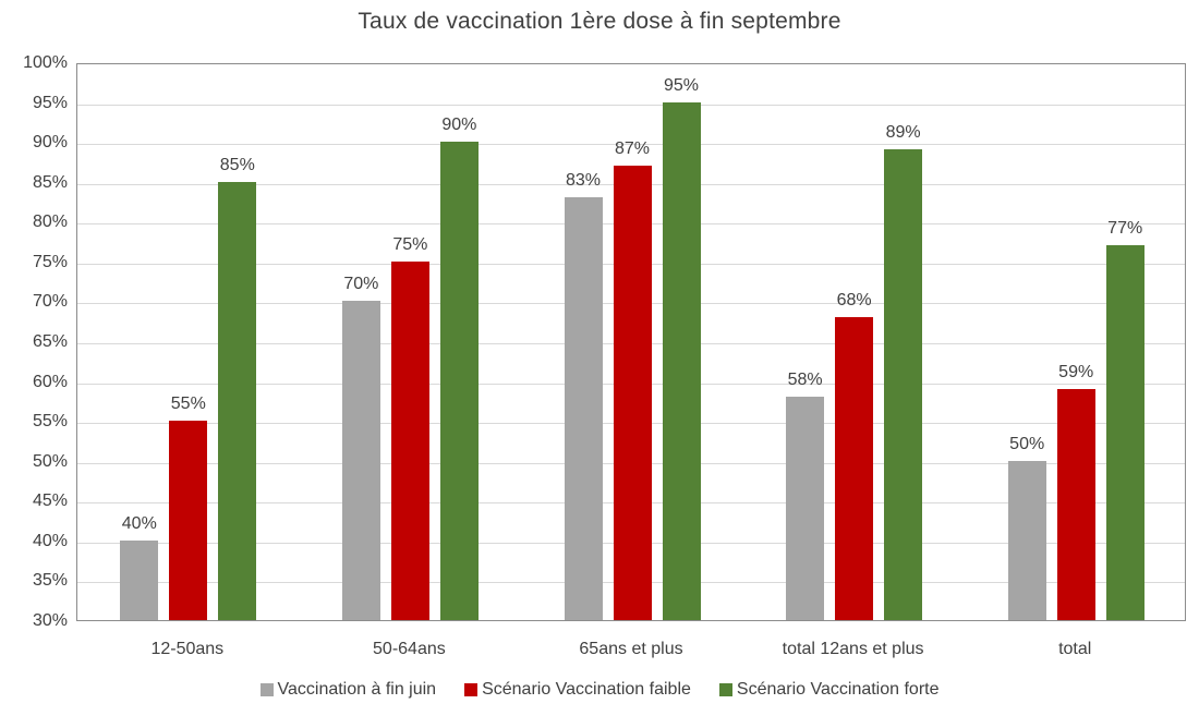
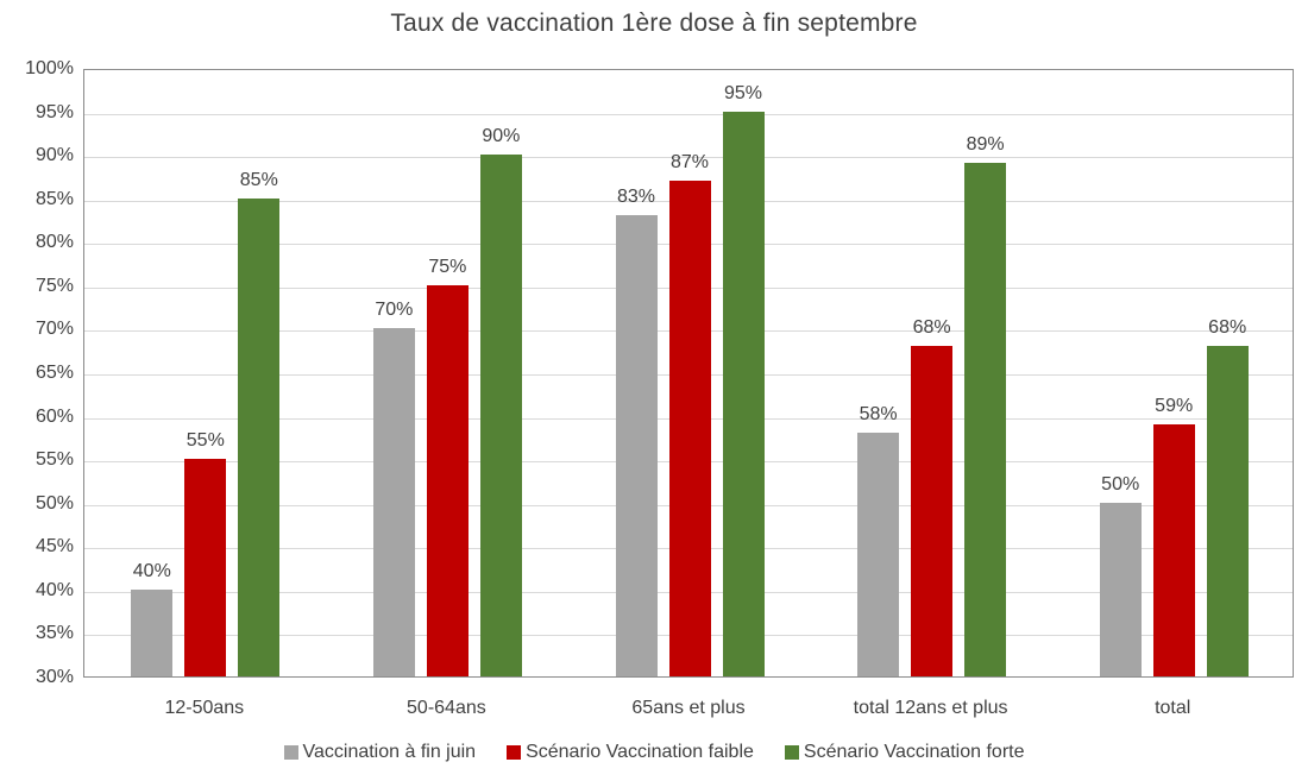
Scénario Vaccination forte/total: 77% -> 68%
